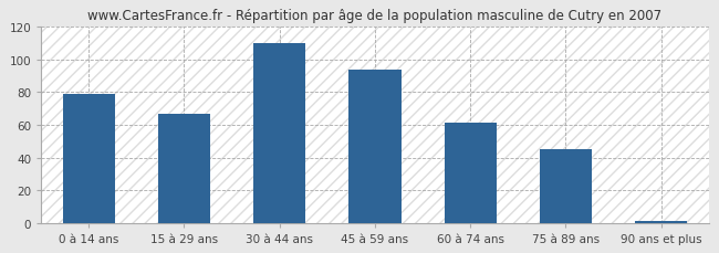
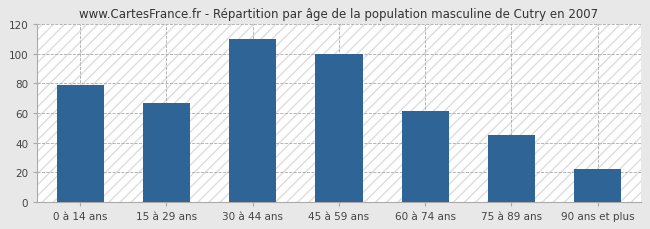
45 à 59 ans: 94 -> 100
90 ans et plus: 1 -> 22
